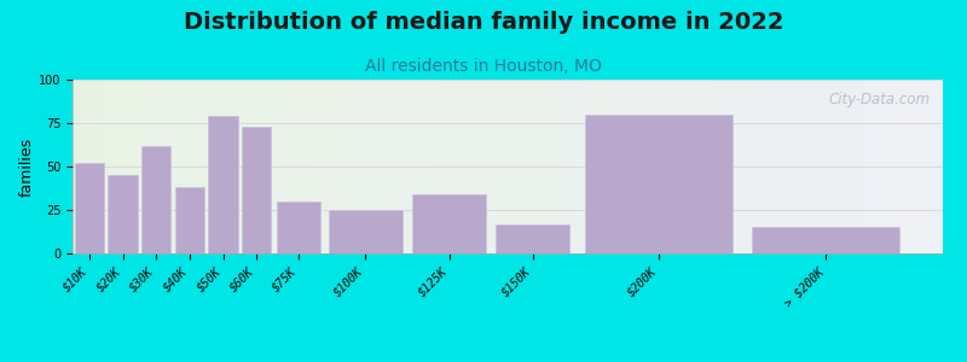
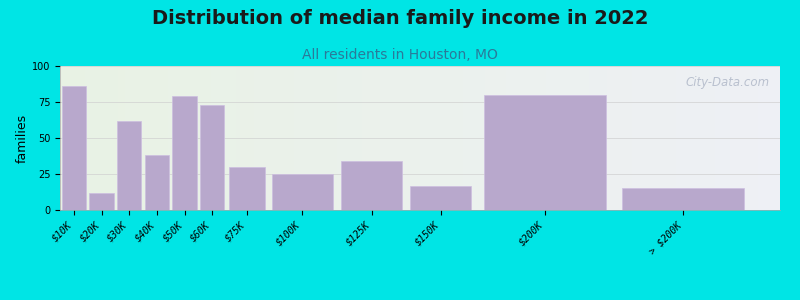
$10K: 52 -> 86
$20K: 45 -> 12
